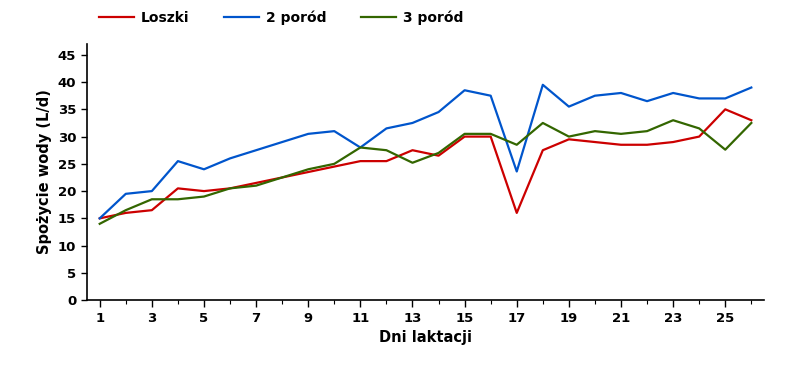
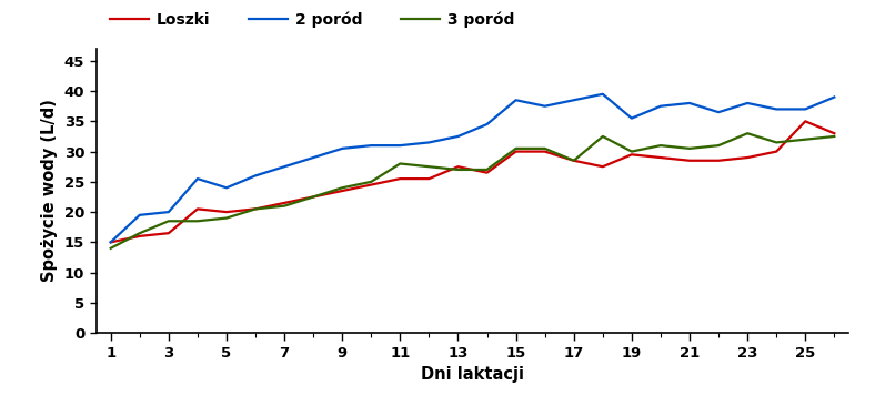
2 poród/11: 28.0 -> 31.0
3 poród/13: 25.2 -> 27.0
Loszki/17: 16.0 -> 28.5
2 poród/17: 23.6 -> 38.5
3 poród/25: 27.6 -> 32.0
